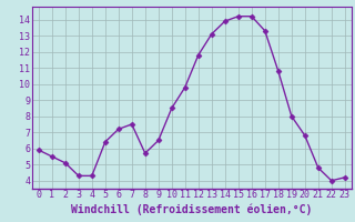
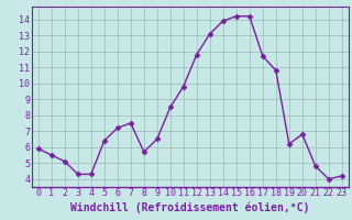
17: 13.3 -> 11.7
19: 8.0 -> 6.2
